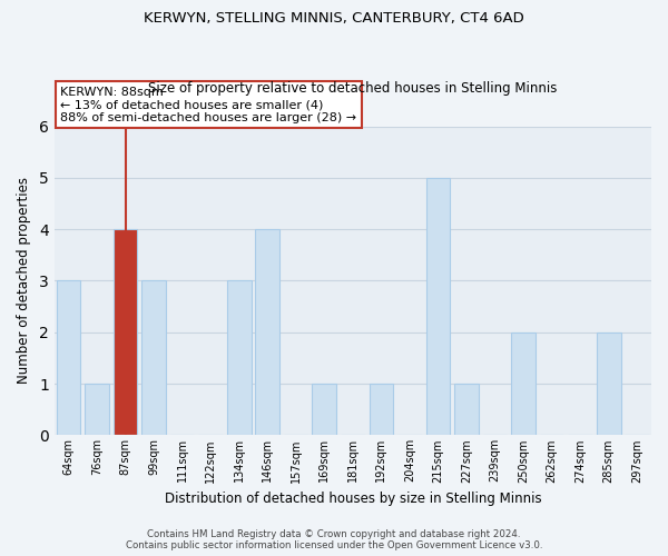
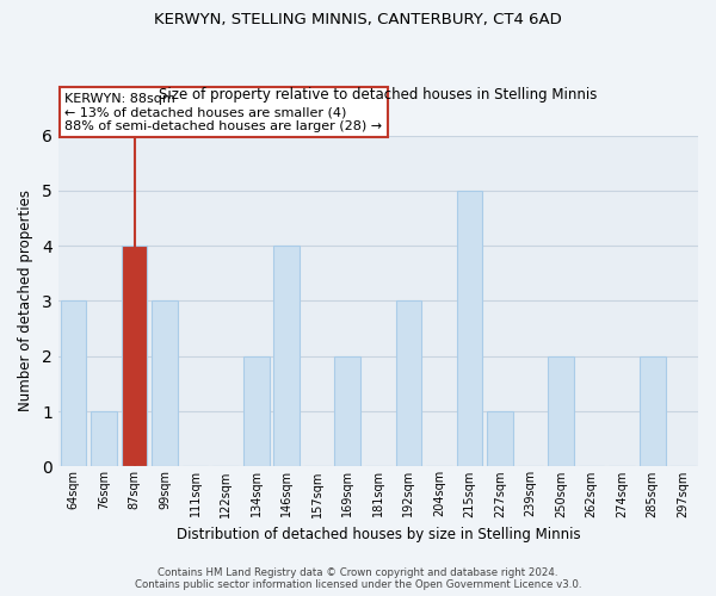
134sqm: 3 -> 2
169sqm: 1 -> 2
192sqm: 1 -> 3
